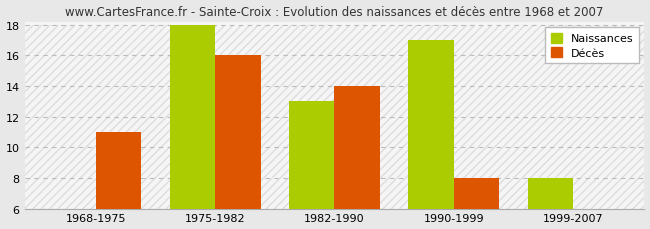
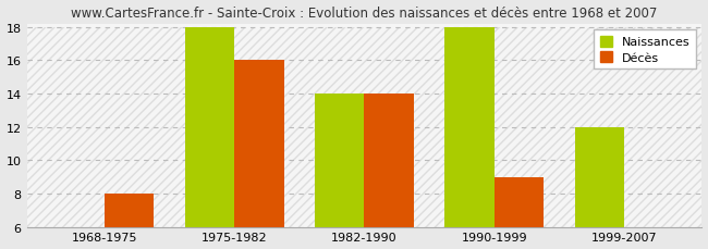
Décès/1968-1975: 11 -> 8
Naissances/1982-1990: 13 -> 14
Naissances/1990-1999: 17 -> 18
Décès/1990-1999: 8 -> 9
Naissances/1999-2007: 8 -> 12
